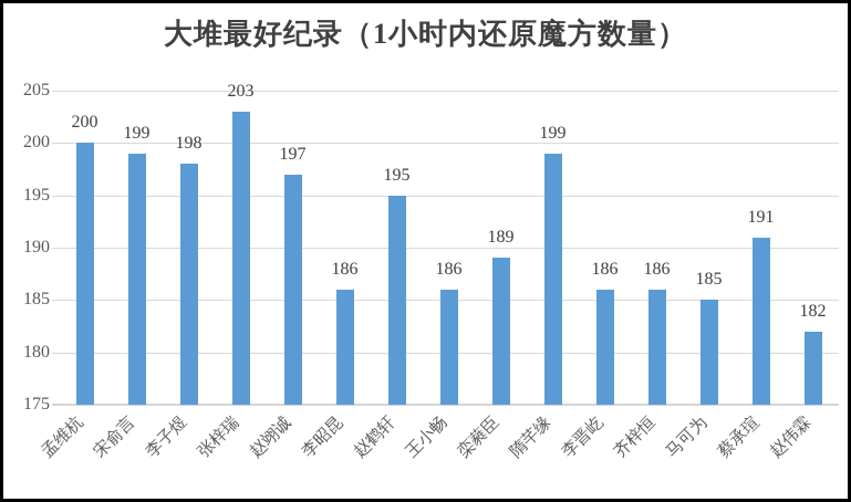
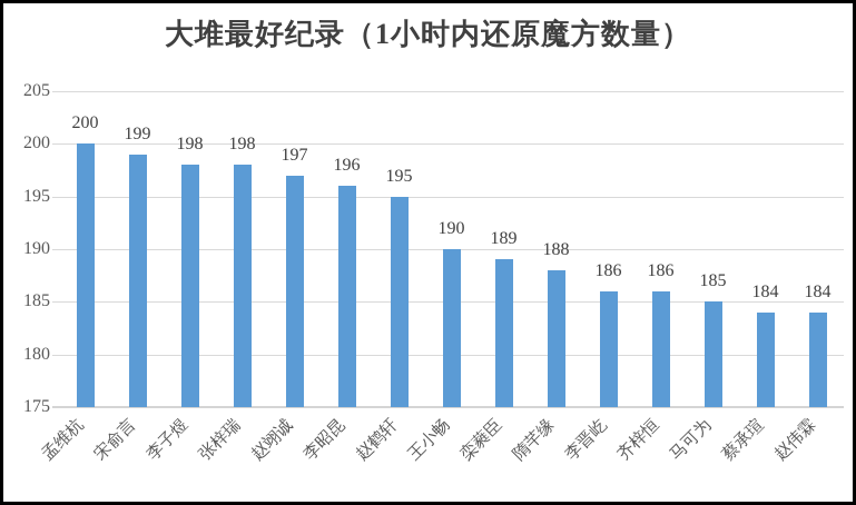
张梓瑞: 203 -> 198
李昭昆: 186 -> 196
王小畅: 186 -> 190
隋芊缘: 199 -> 188
蔡承瑄: 191 -> 184
赵伟霖: 182 -> 184
